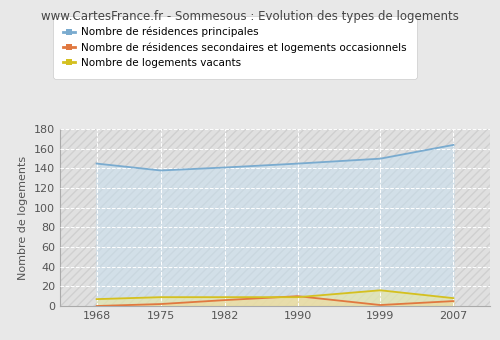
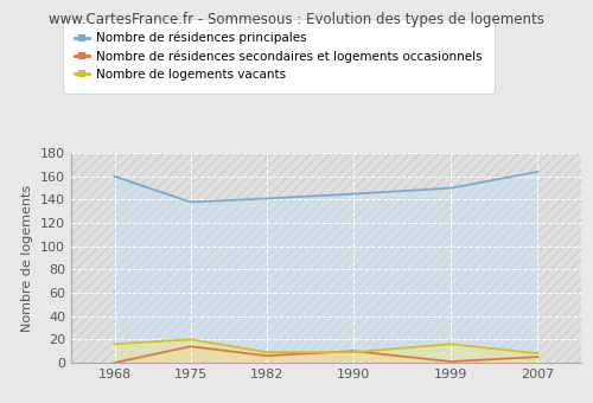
Nombre de résidences principales/1968: 145 -> 160
Nombre de logements vacants/1968: 7 -> 16
Nombre de résidences secondaires et logements occasionnels/1975: 2 -> 14
Nombre de logements vacants/1975: 9 -> 20
